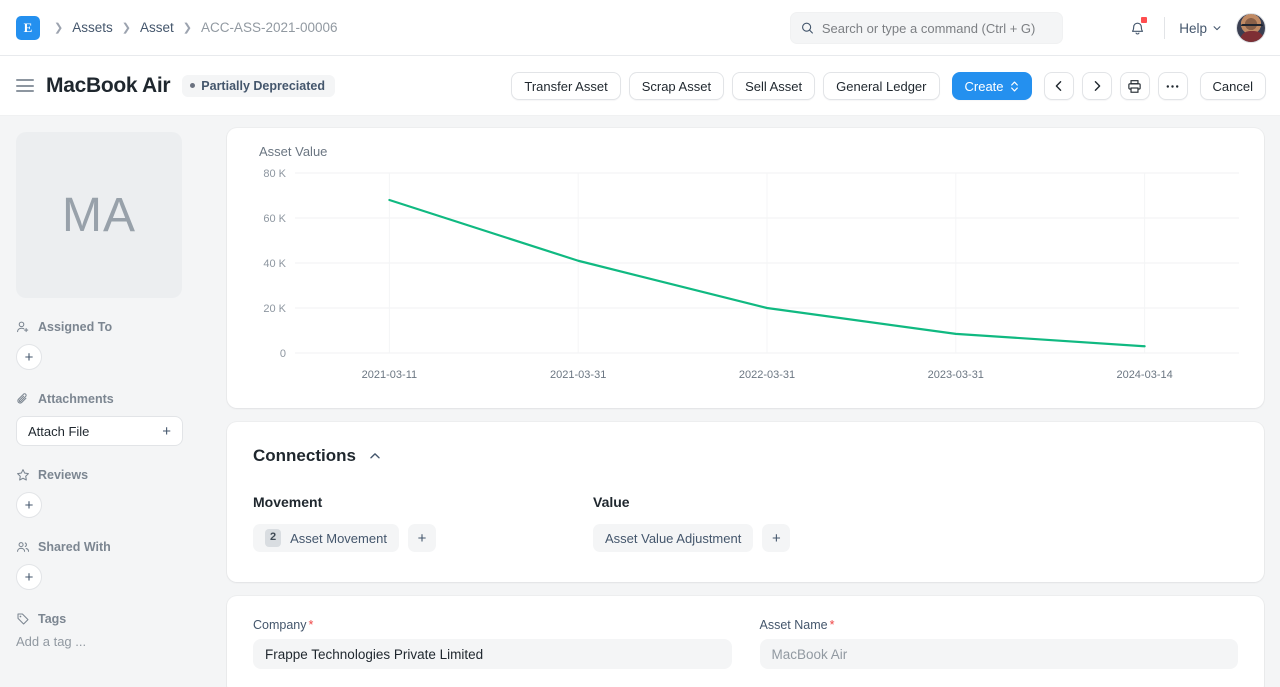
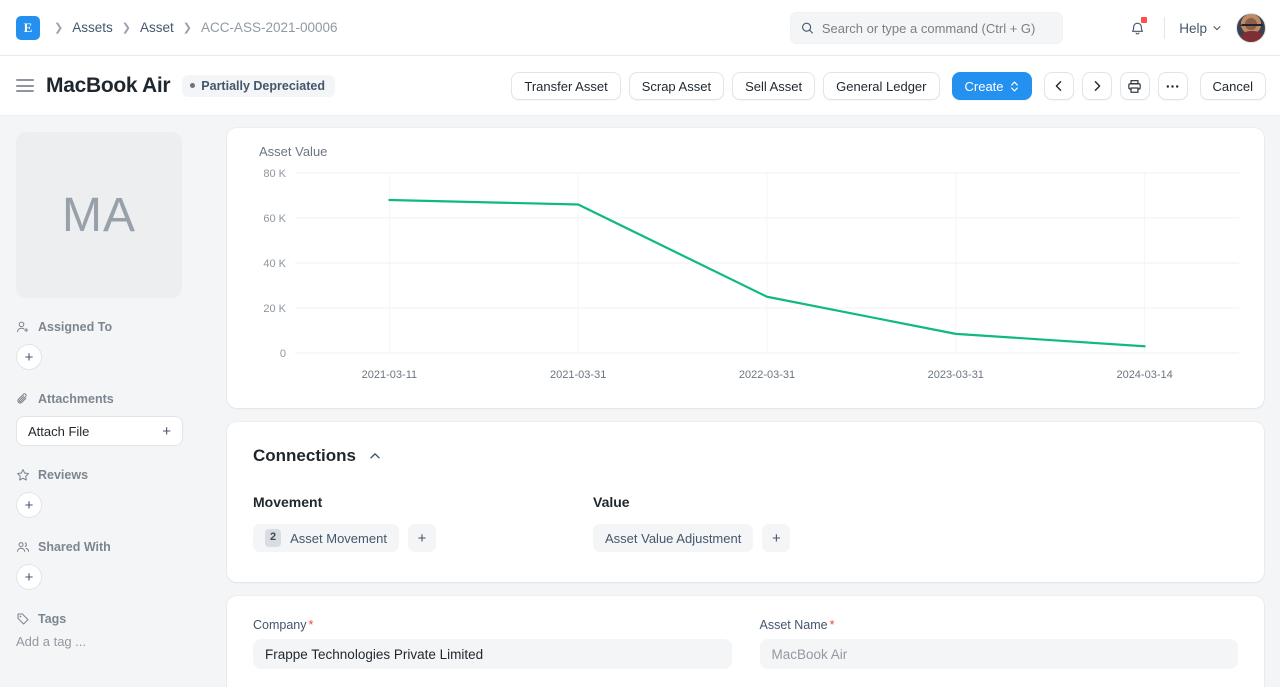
2021-03-31: 41K -> 66K
2022-03-31: 20K -> 25K
